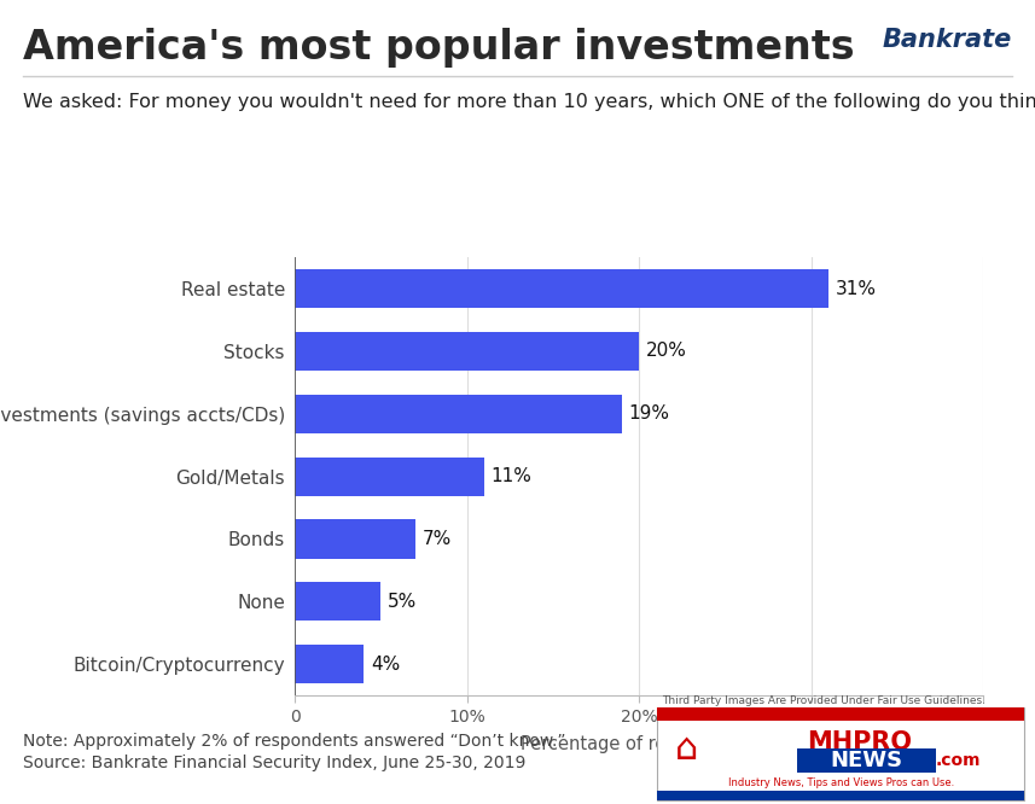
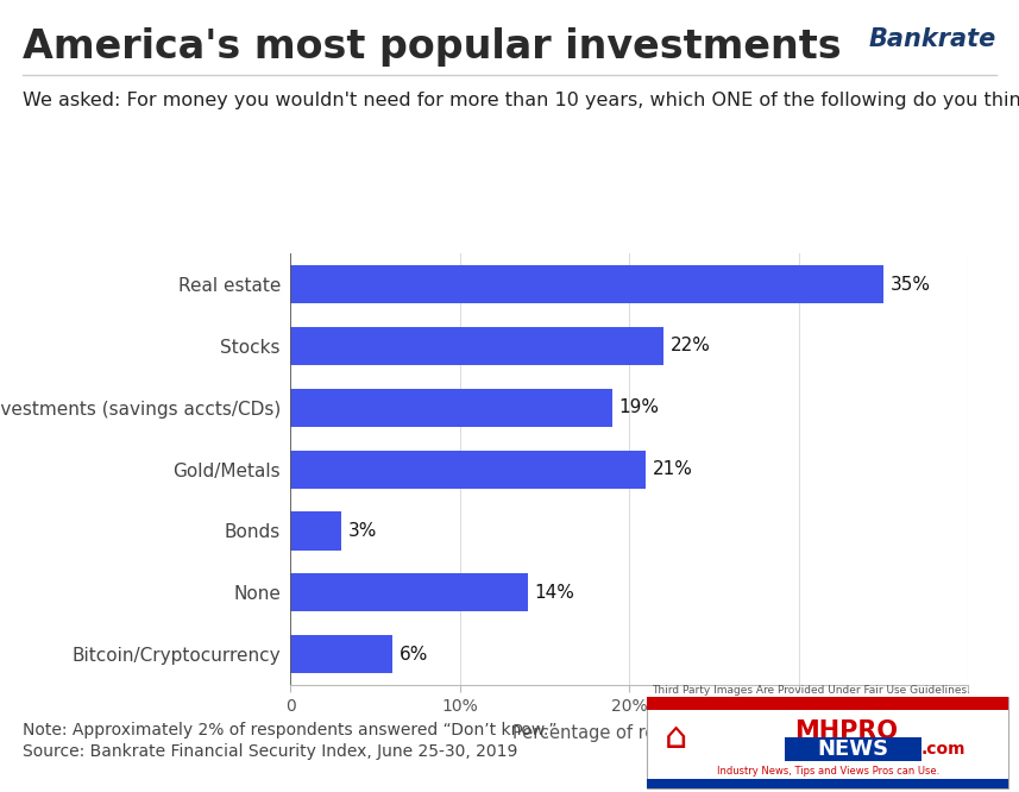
Real estate: 31% -> 35%
Stocks: 20% -> 22%
Gold/Metals: 11% -> 21%
Bonds: 7% -> 3%
None: 5% -> 14%
Bitcoin/Cryptocurrency: 4% -> 6%
